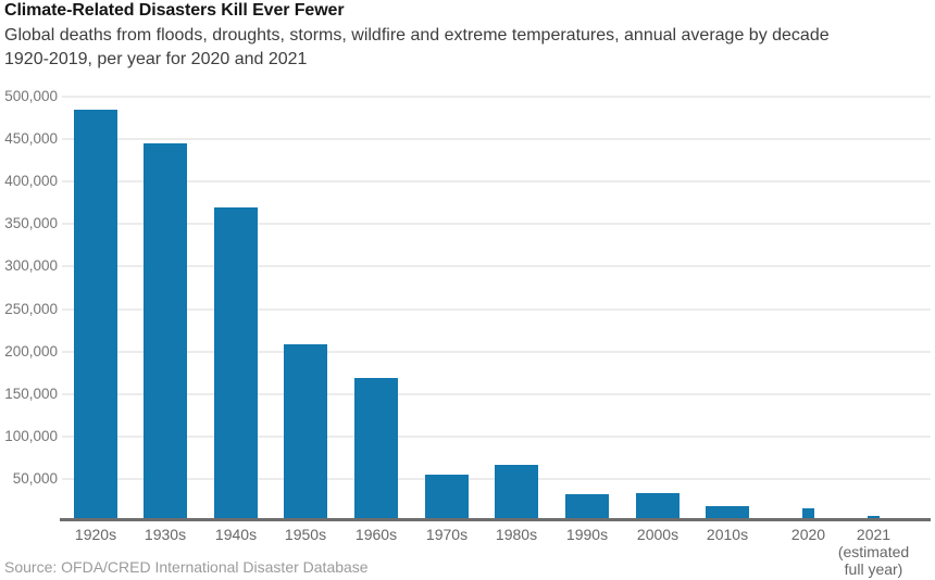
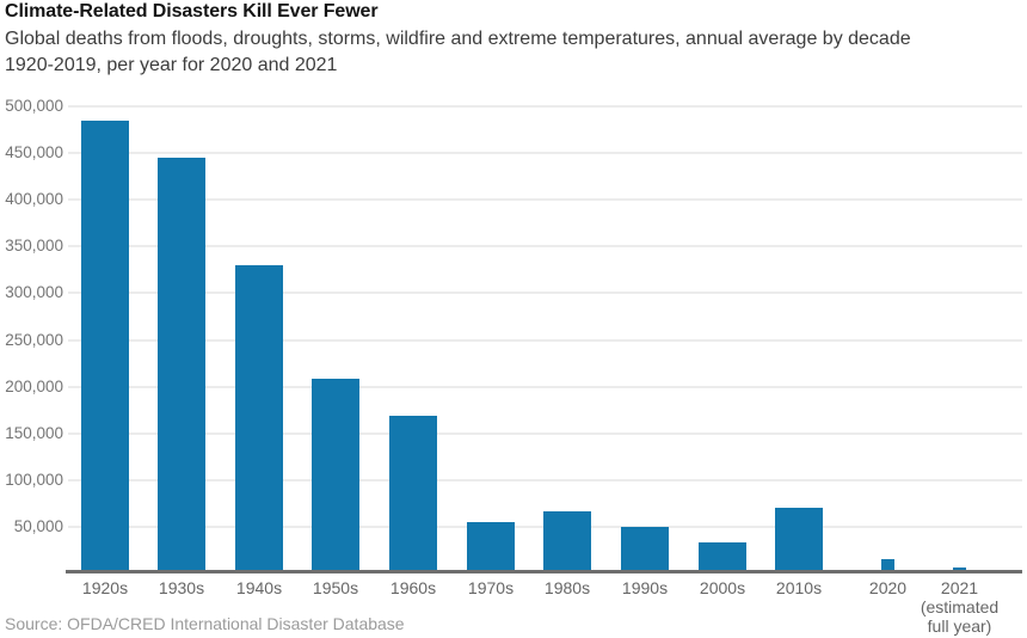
1940s: 370000 -> 330000
1990s: 30000 -> 50000
2010s: 20000 -> 70000
